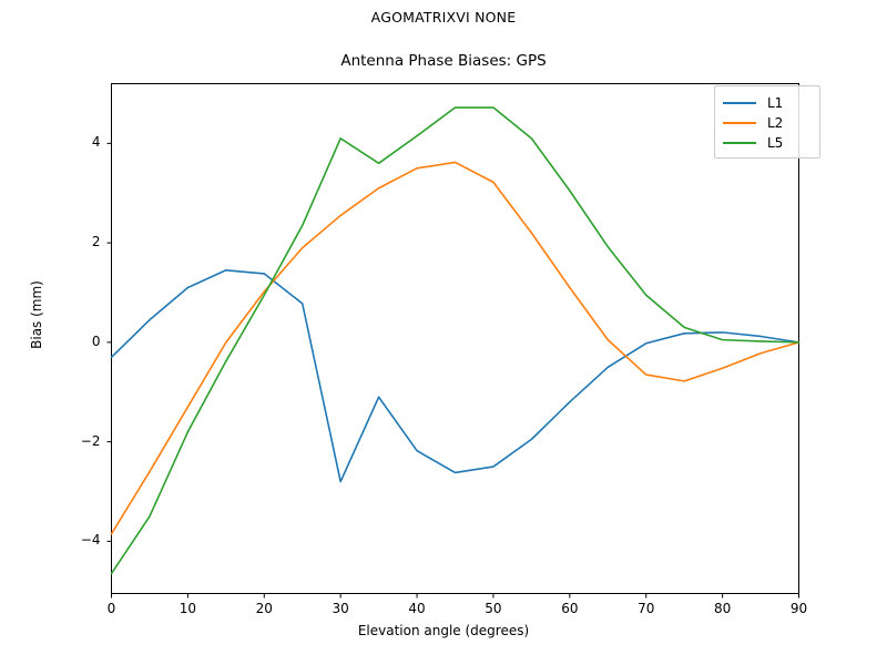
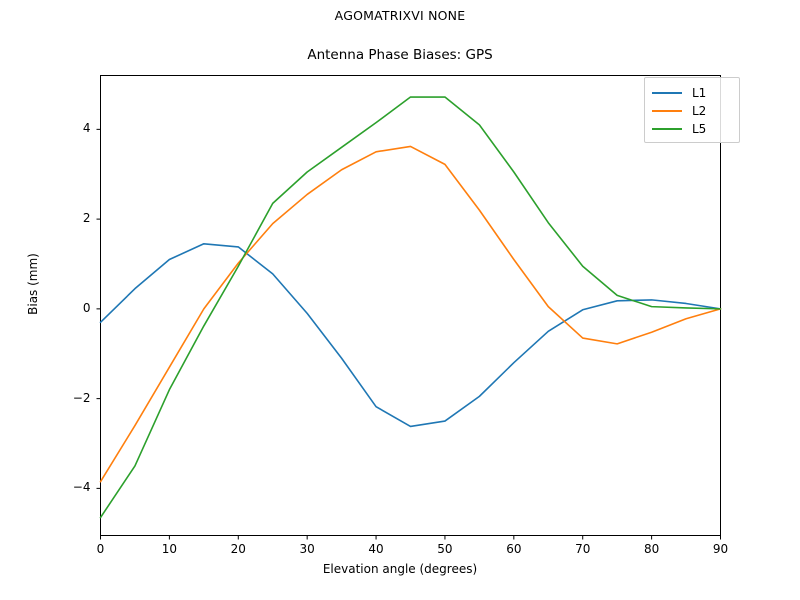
L1/30: -2.8 -> -0.1
L5/30: 4.1 -> 3.0
